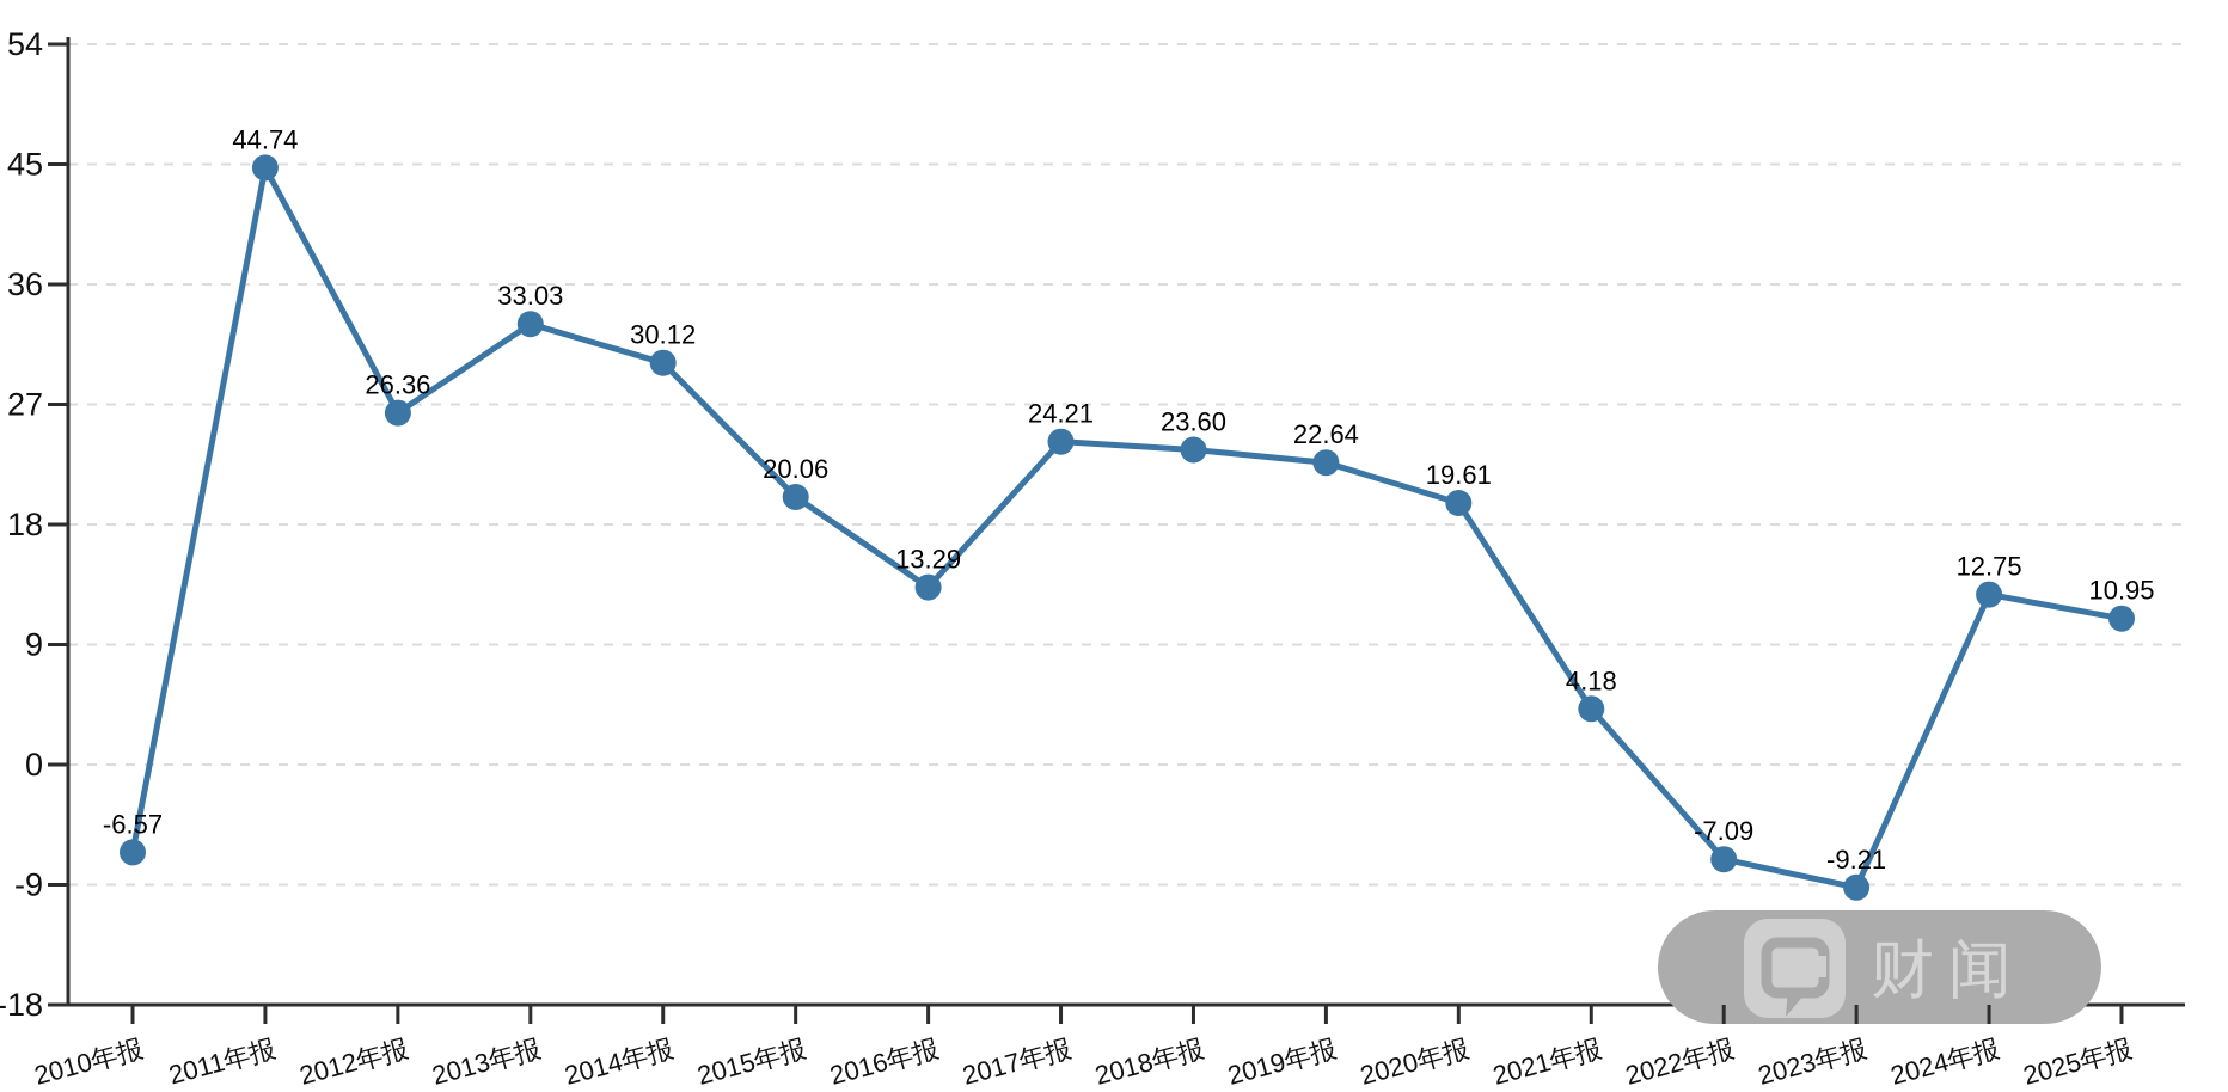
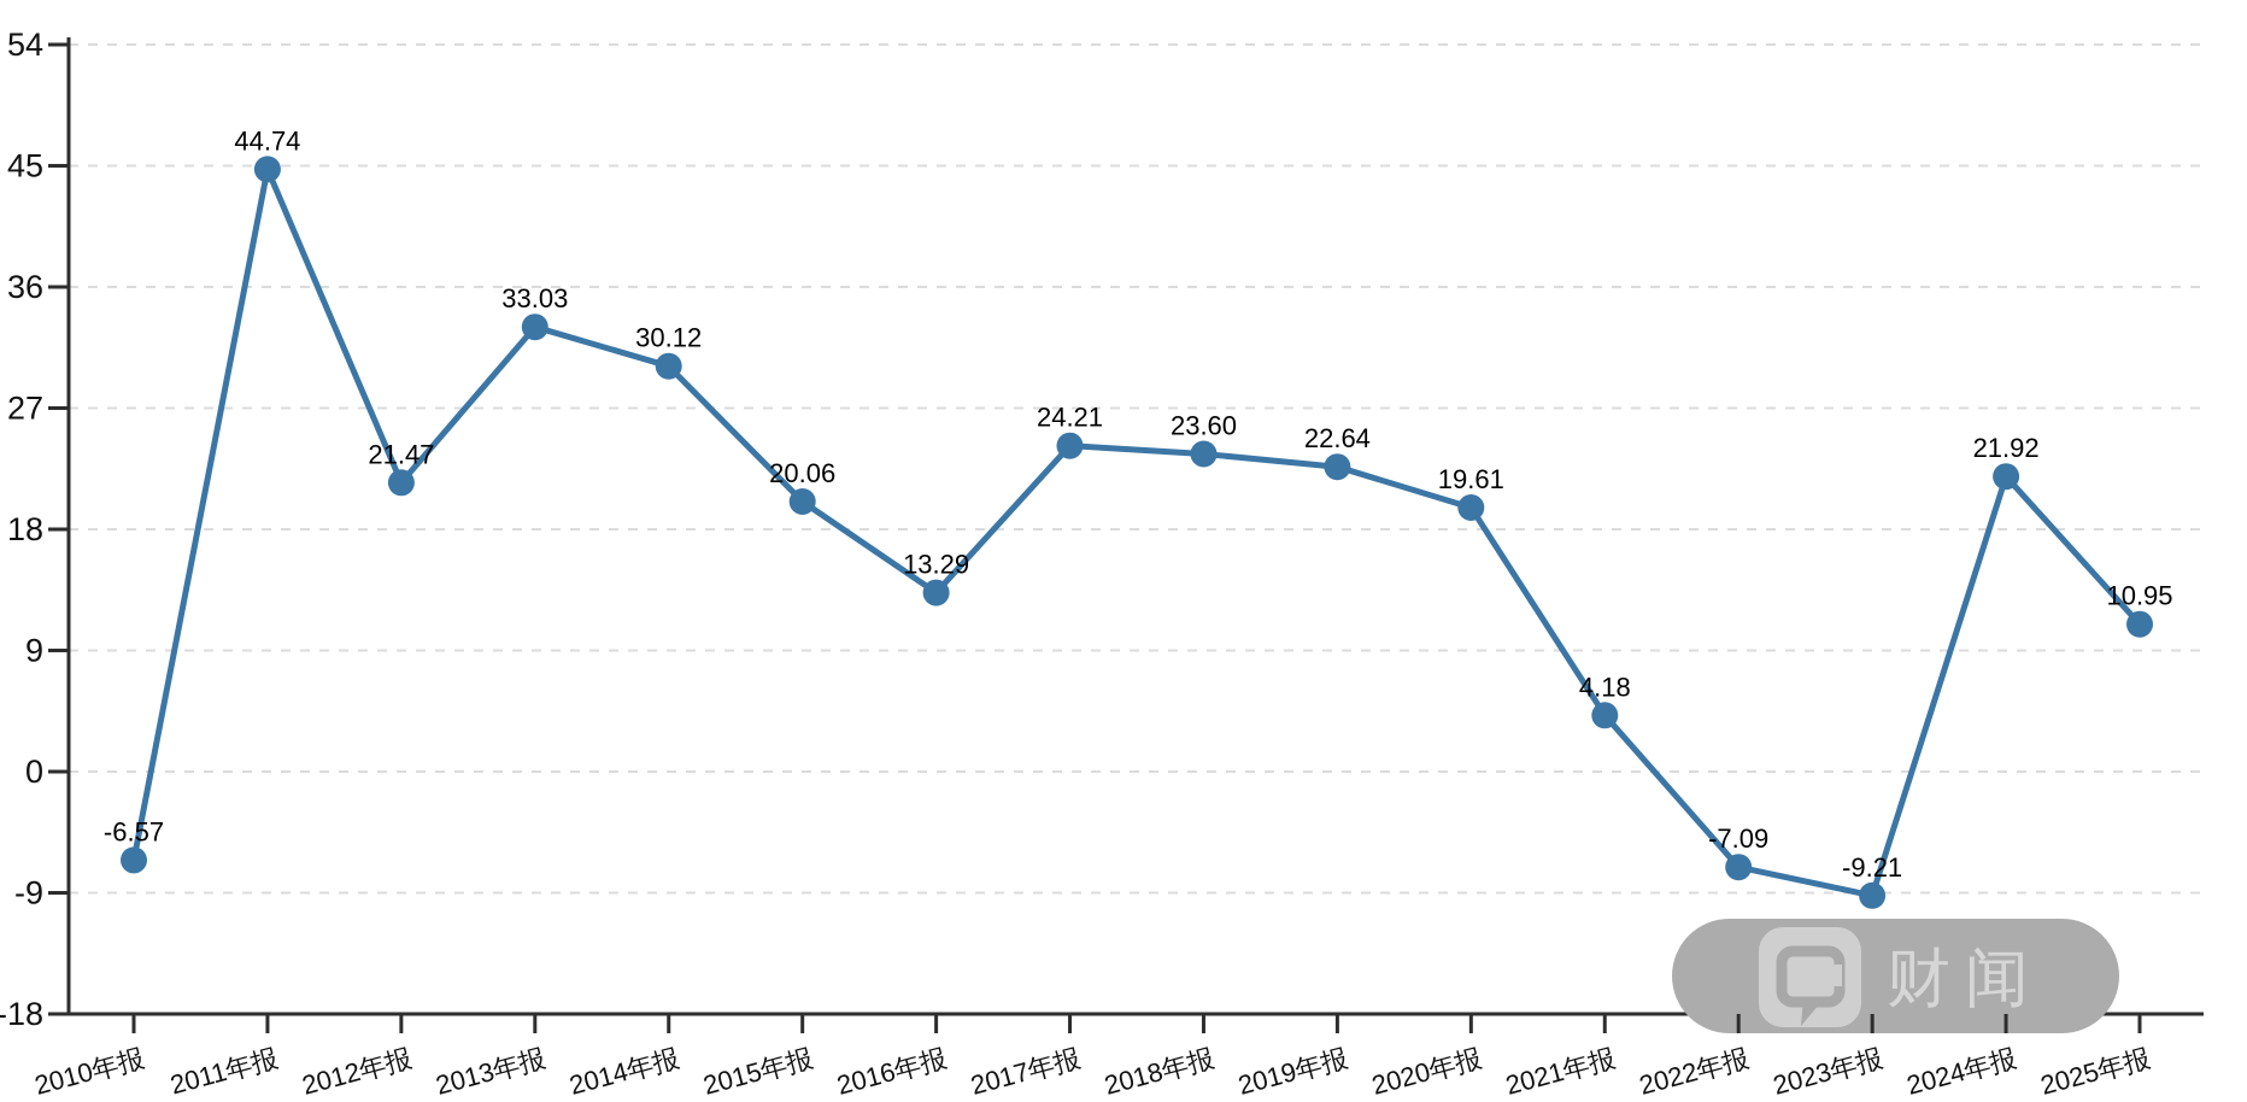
2012年报: 26.36 -> 21.47
2024年报: 12.75 -> 21.92
